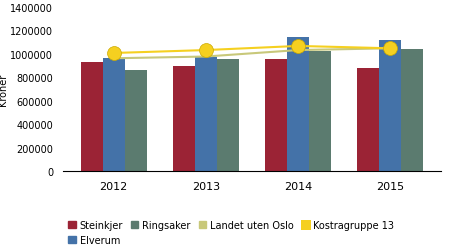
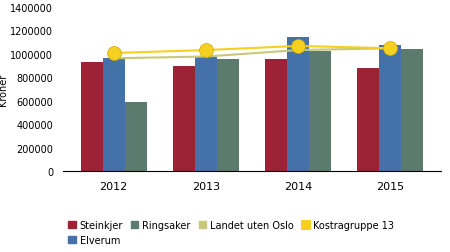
Ringsaker/2012: 860000 -> 590000
Elverum/2015: 1120000 -> 1070000
